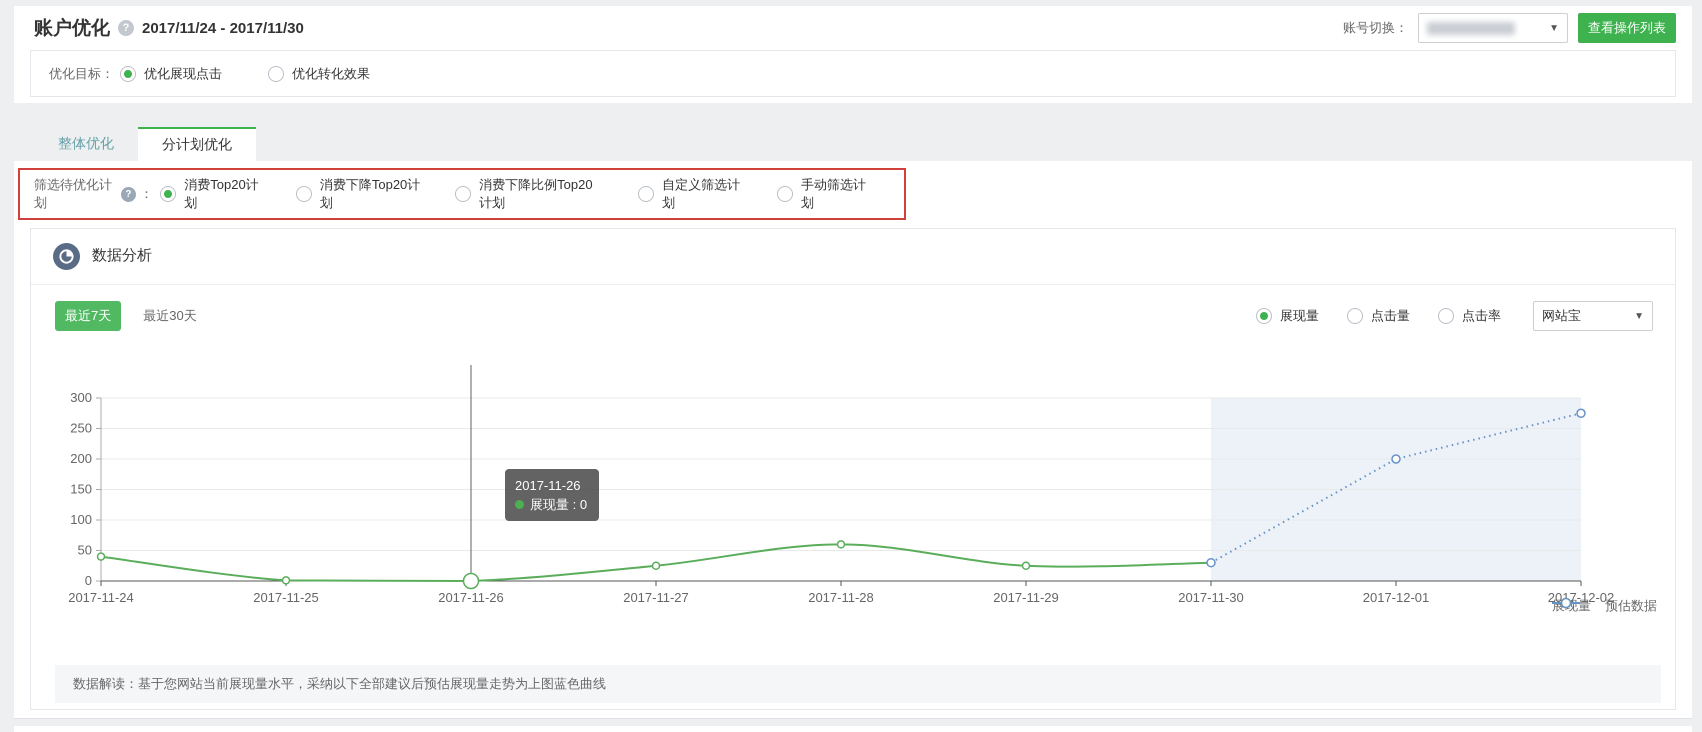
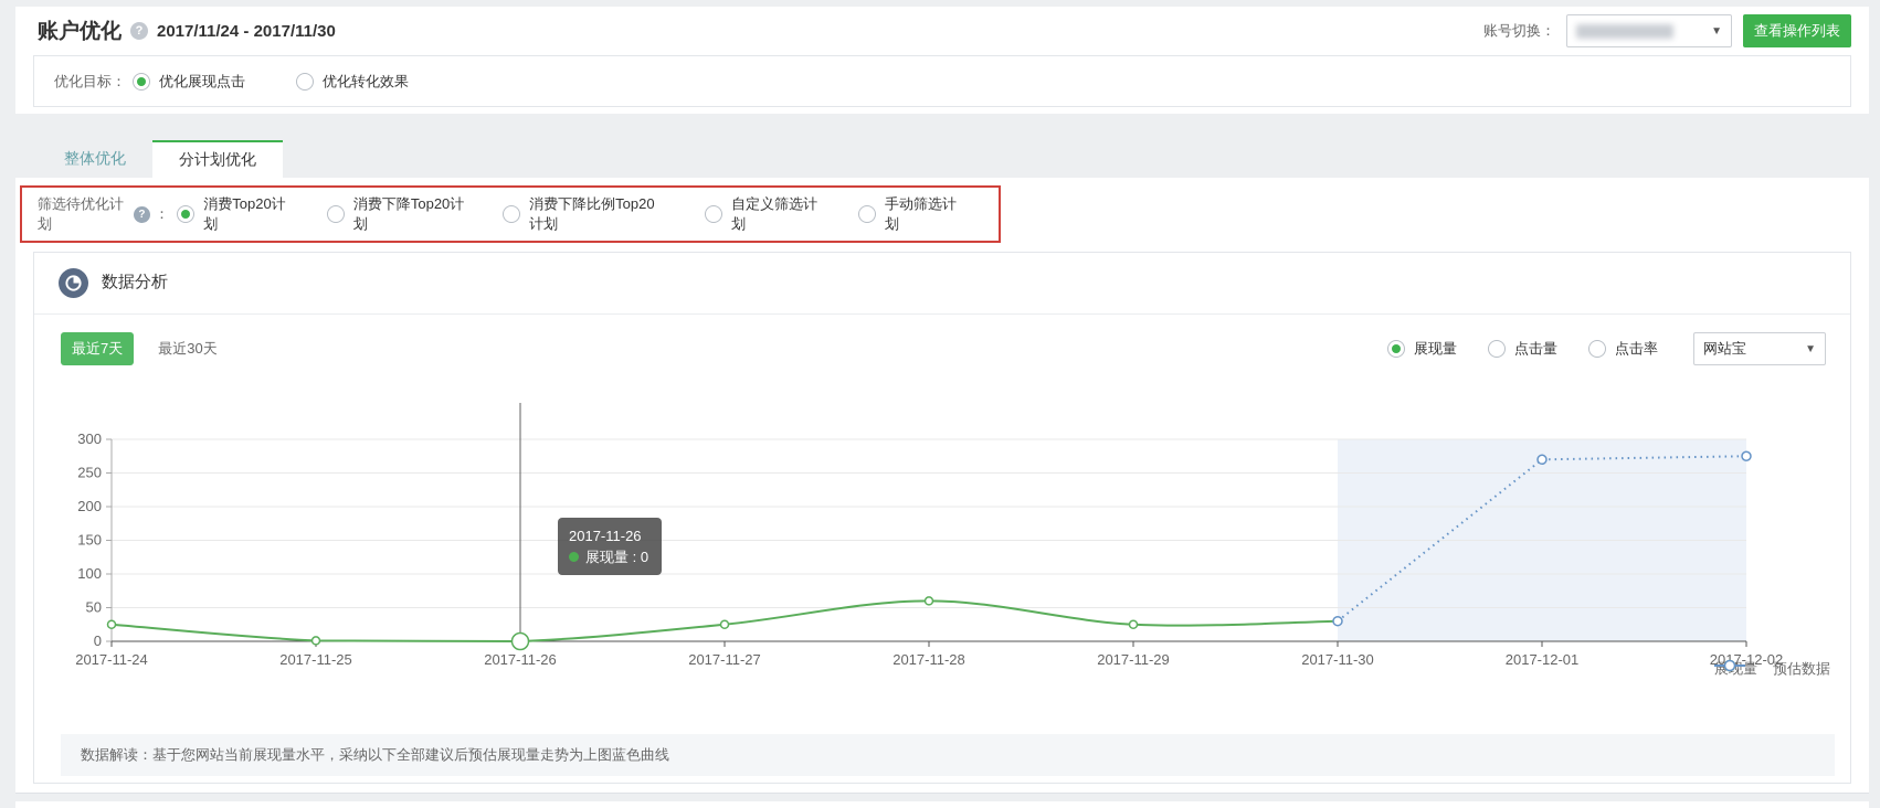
展现量/2017-11-24: 40 -> 20
预估数据/2017-12-01: 200 -> 270
